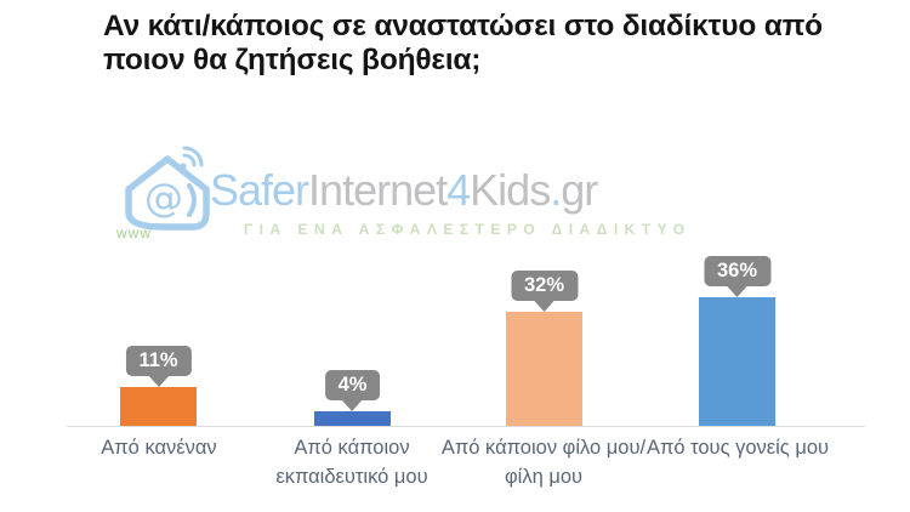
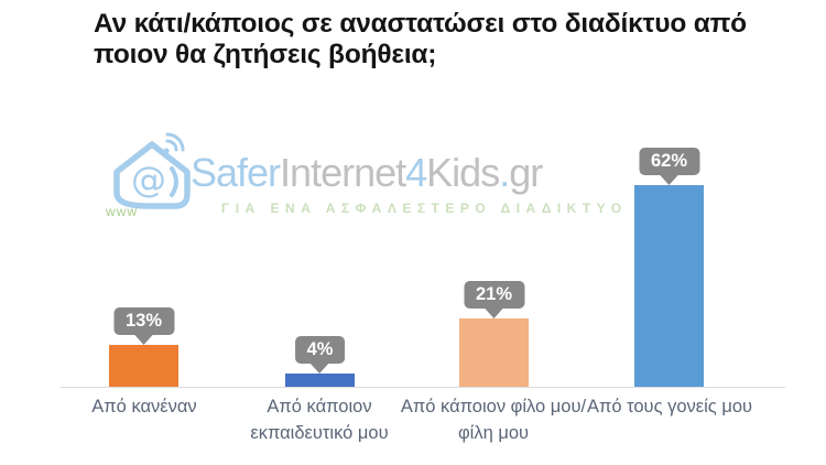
Από κανέναν: 11% -> 13%
Από κάποιον φίλο μου/φίλη μου: 32% -> 21%
Από τους γονείς μου: 36% -> 62%
